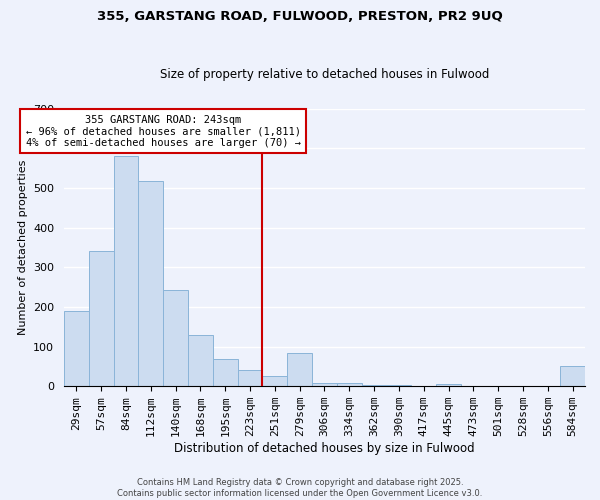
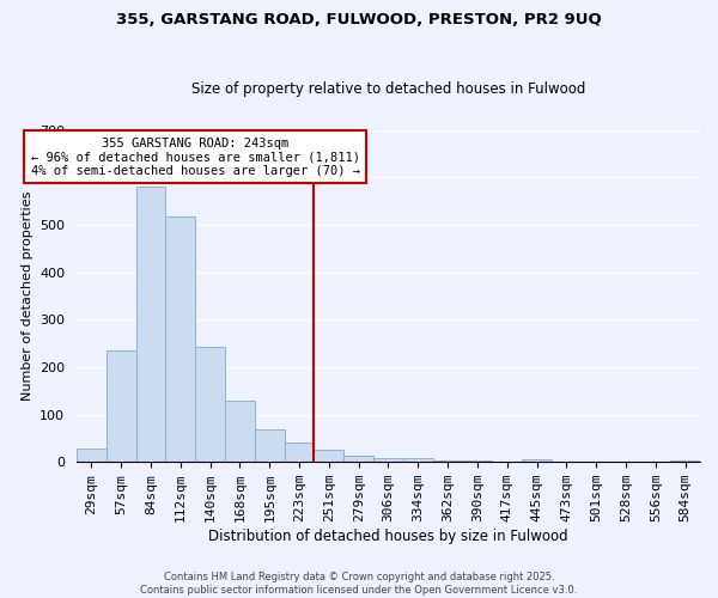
29sqm: 190 -> 28
57sqm: 340 -> 235
279sqm: 85 -> 14
584sqm: 50 -> 2
